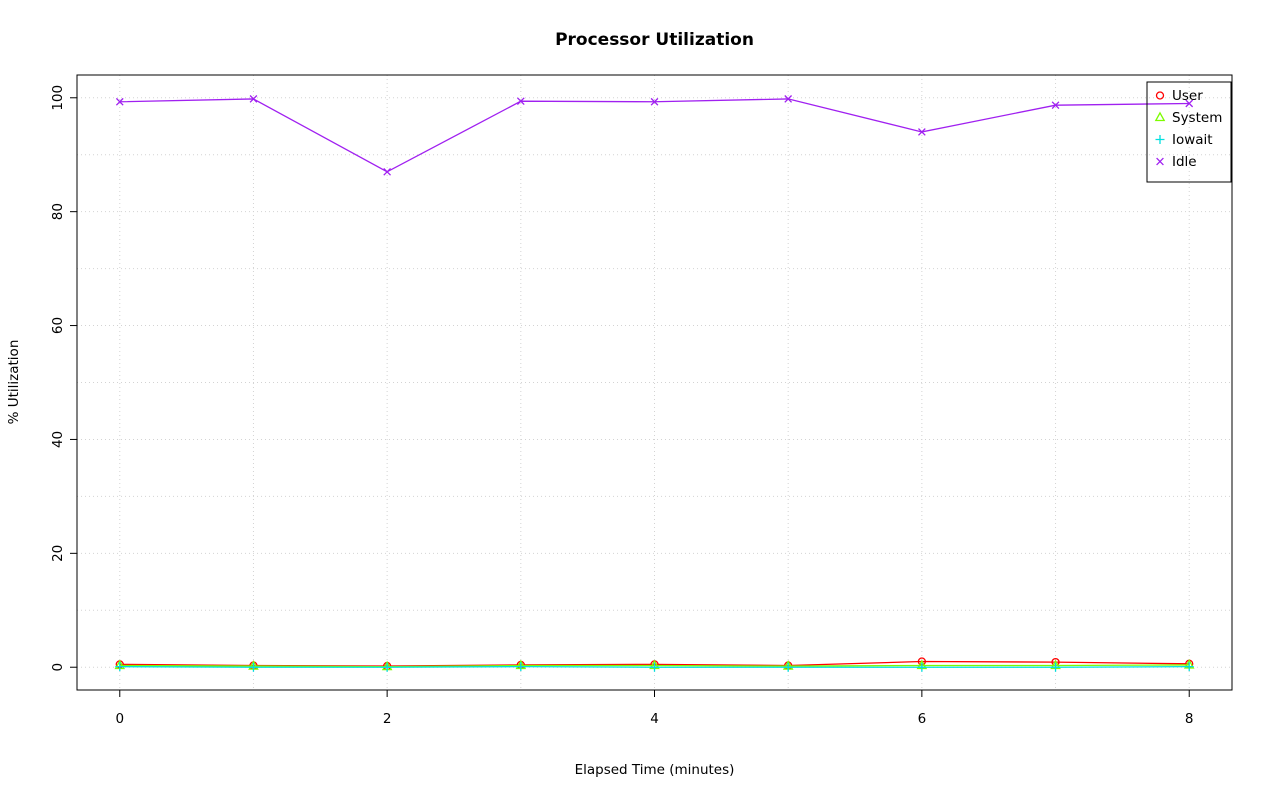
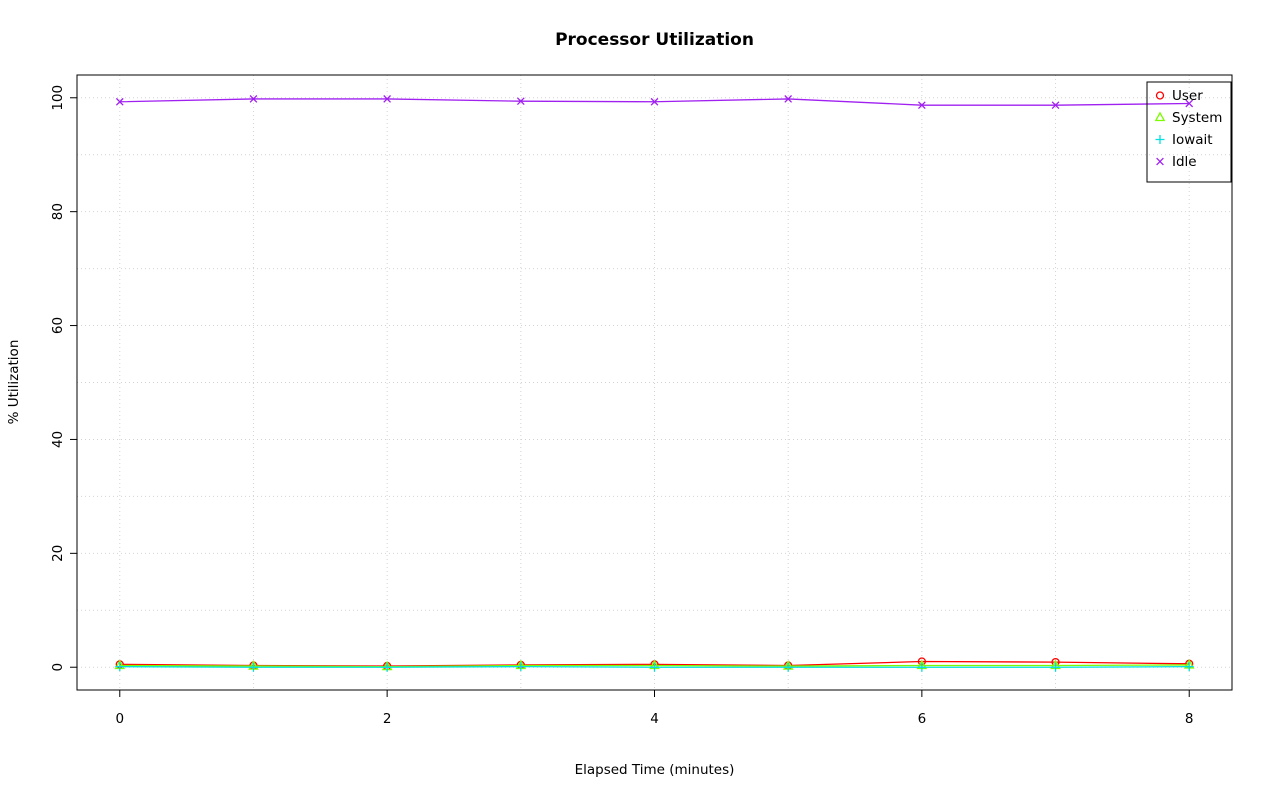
Idle/2: 87 -> 100
Idle/6: 94 -> 99
